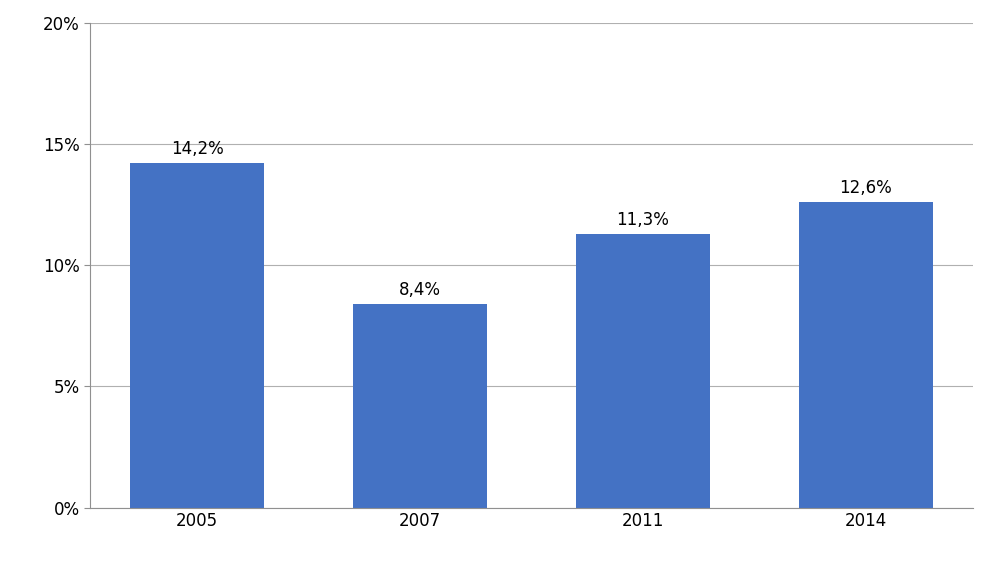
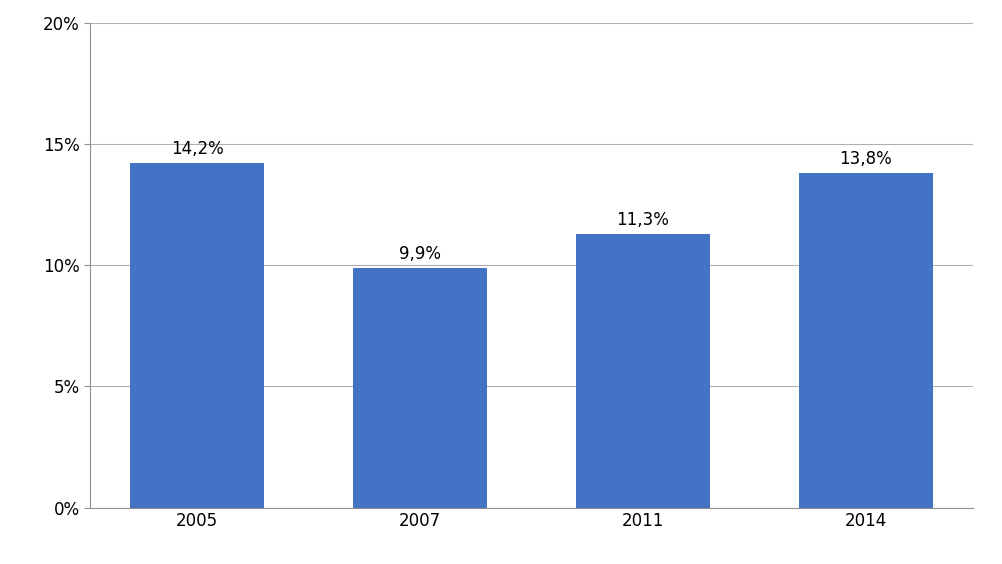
2007: 8,4% -> 9,9%
2014: 12,6% -> 13,8%
